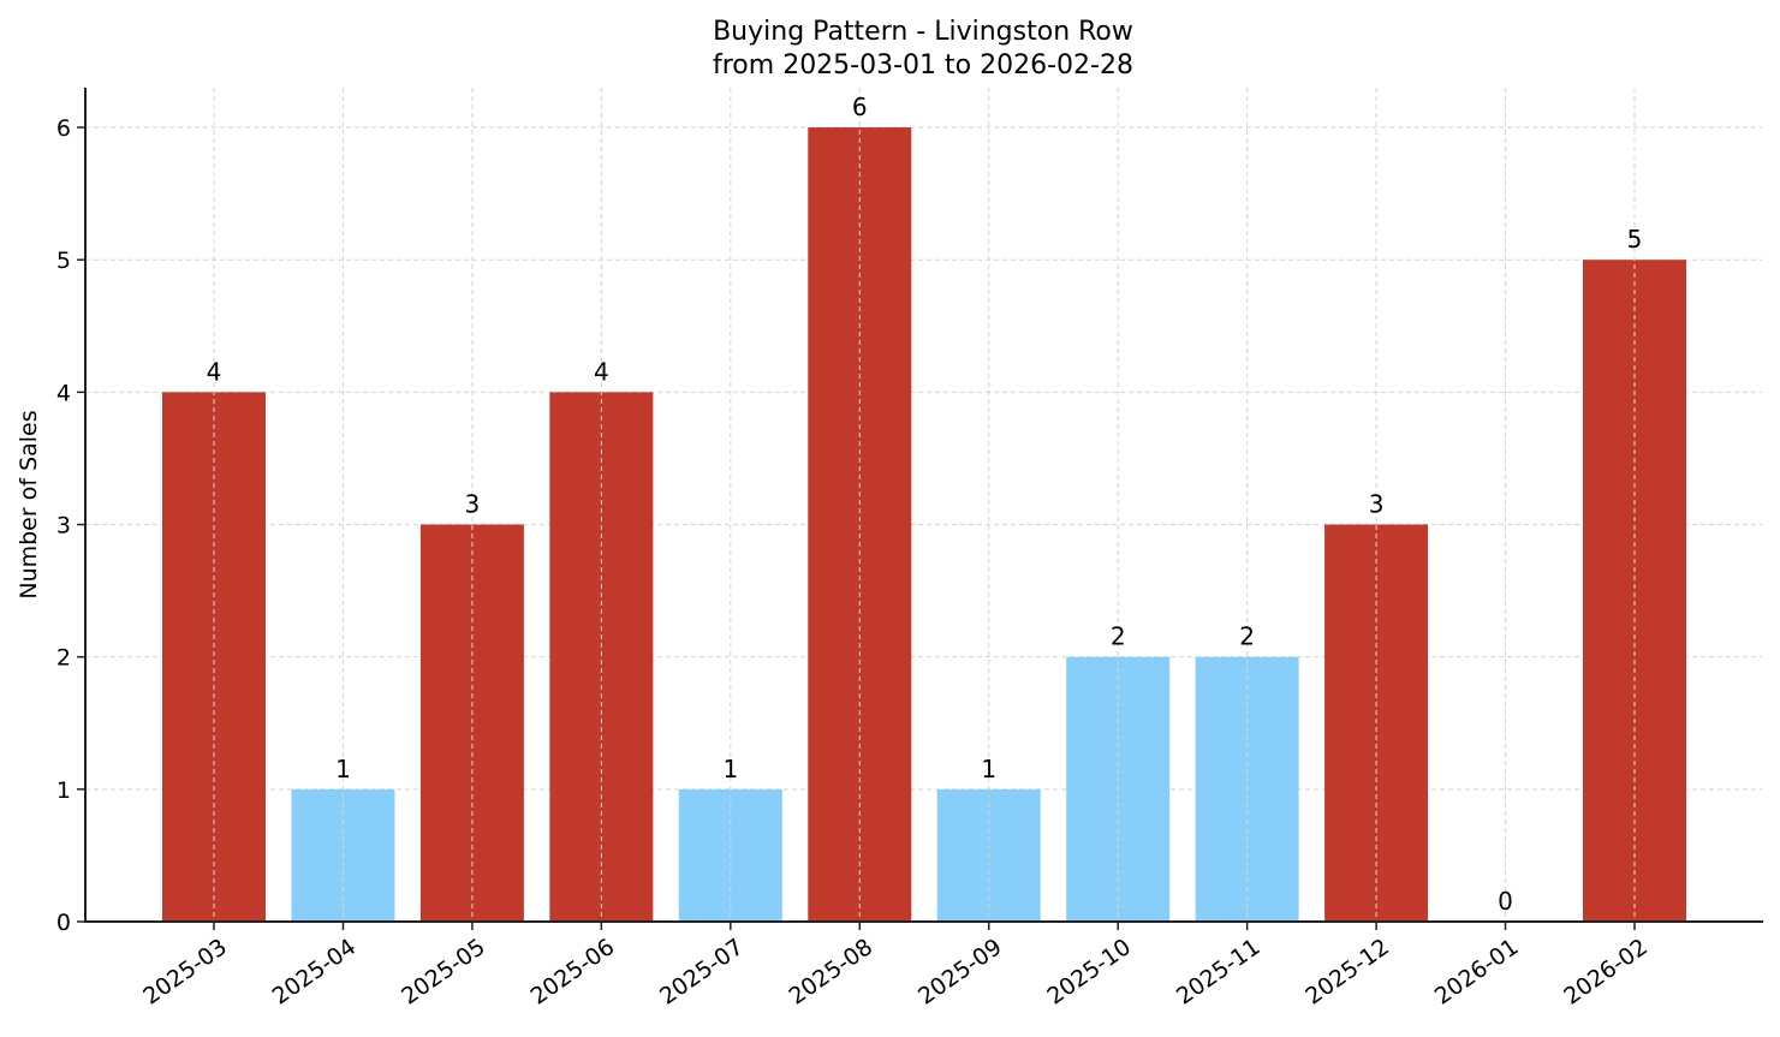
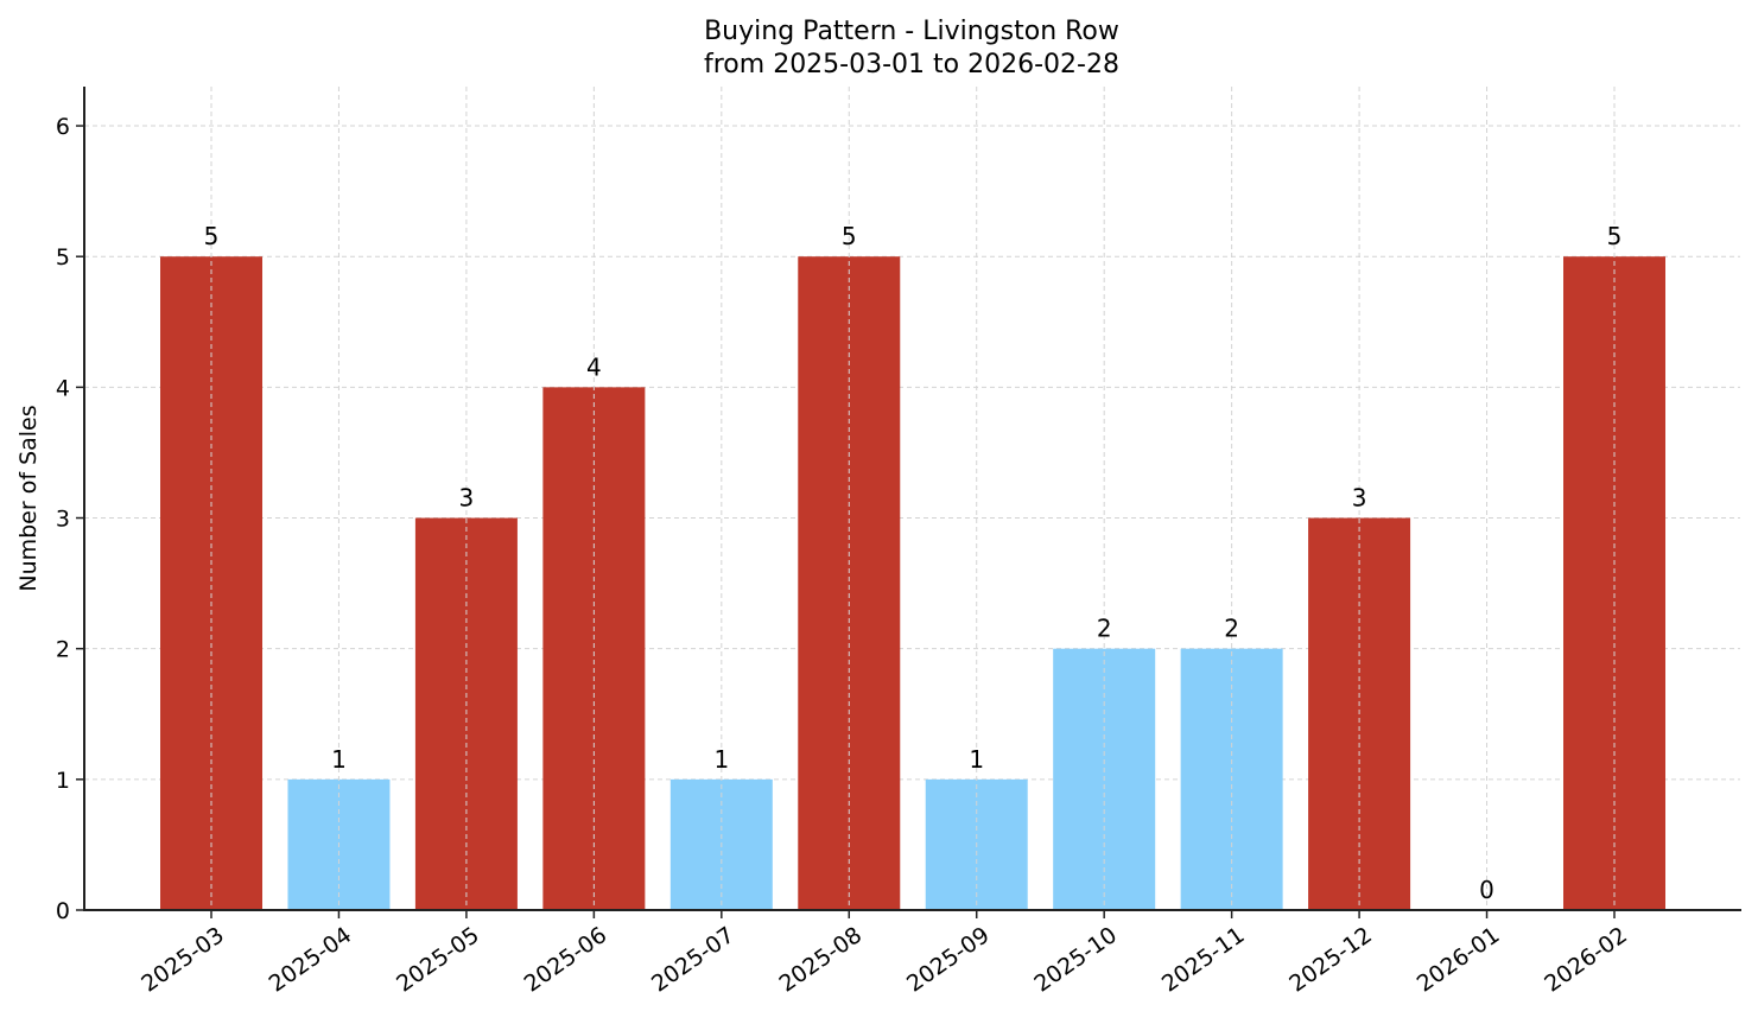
2025-03: 4 -> 5
2025-08: 6 -> 5
